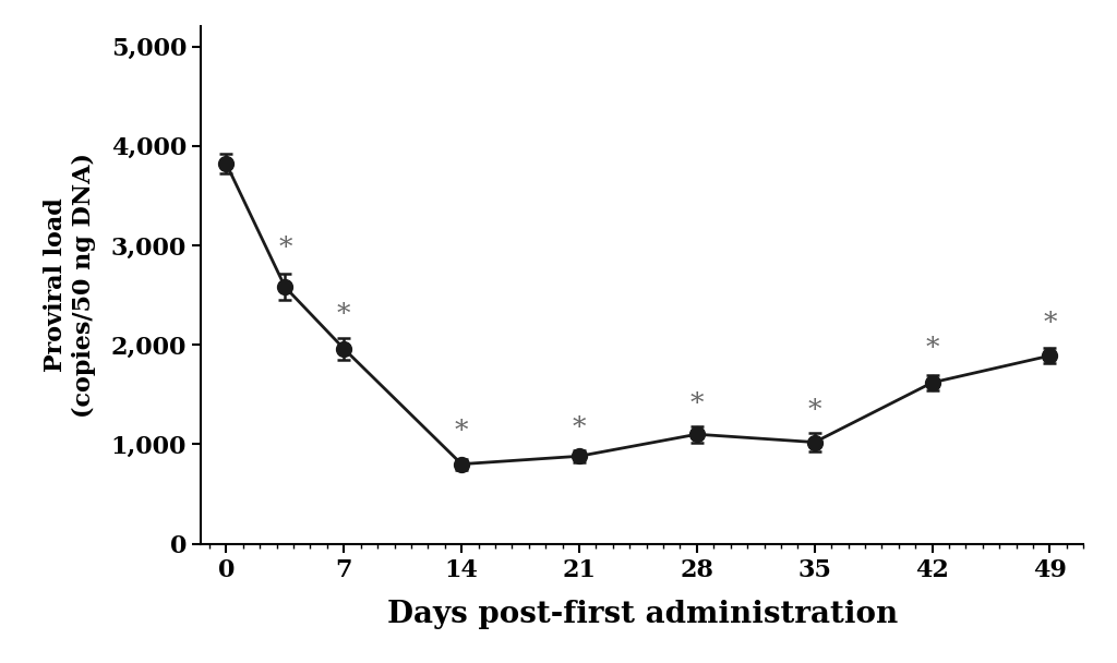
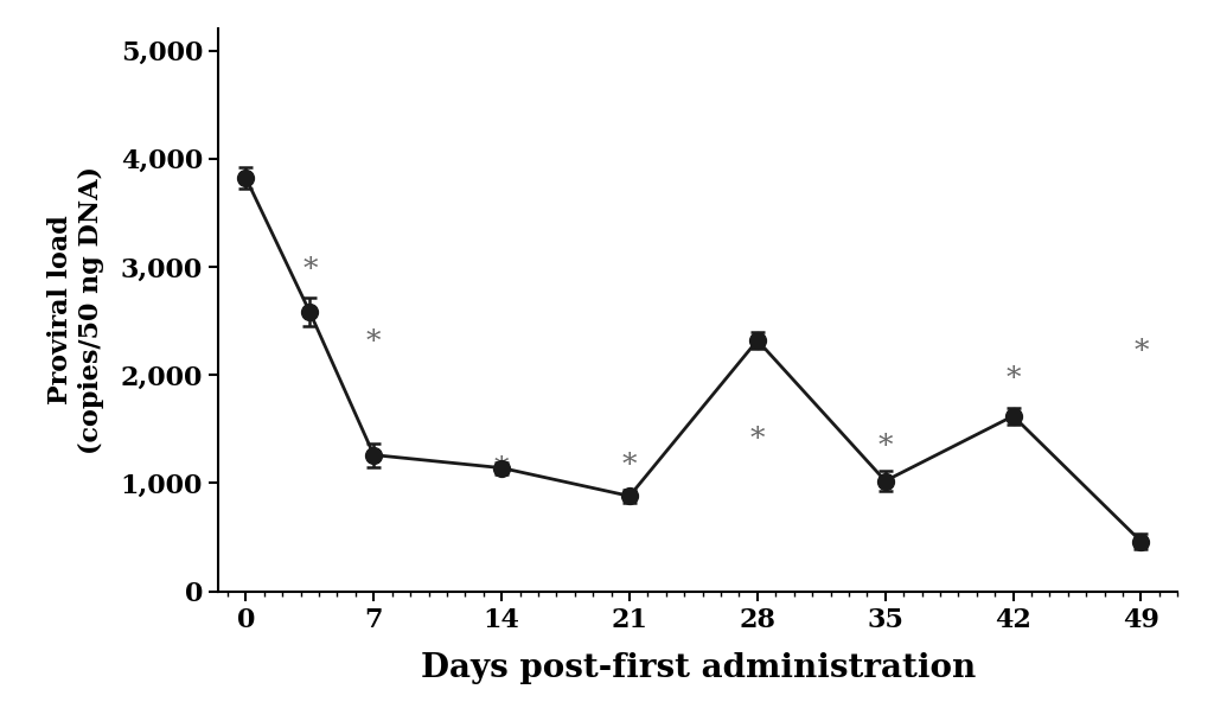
7: 1,960 -> 1,260
14: 800 -> 1,140
28: 1,100 -> 2,320
49: 1,890 -> 460
